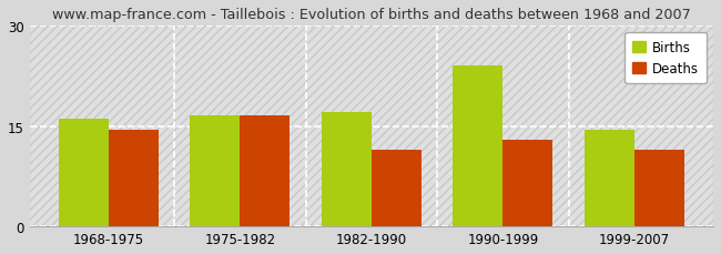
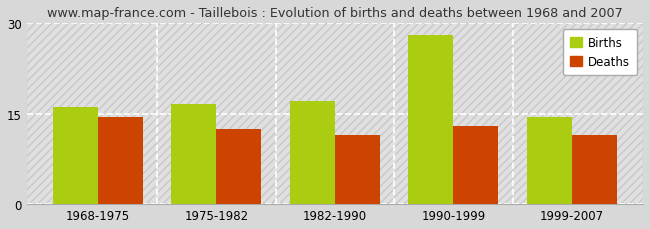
Deaths/1975-1982: 16.6 -> 12.5
Births/1990-1999: 24.0 -> 28.0
